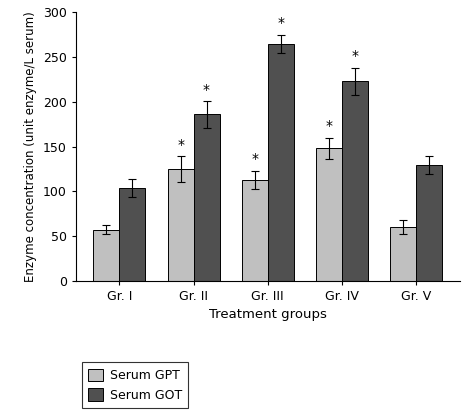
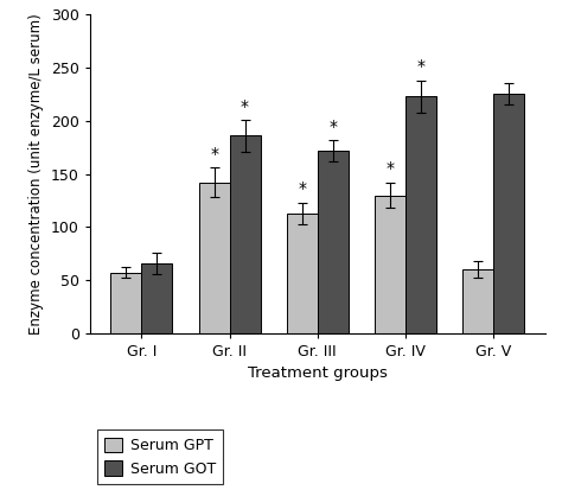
Serum GOT/Gr. I: 104 -> 66
Serum GPT/Gr. II: 125 -> 142
Serum GOT/Gr. III: 265 -> 172
Serum GPT/Gr. IV: 148 -> 130
Serum GOT/Gr. V: 129 -> 226
